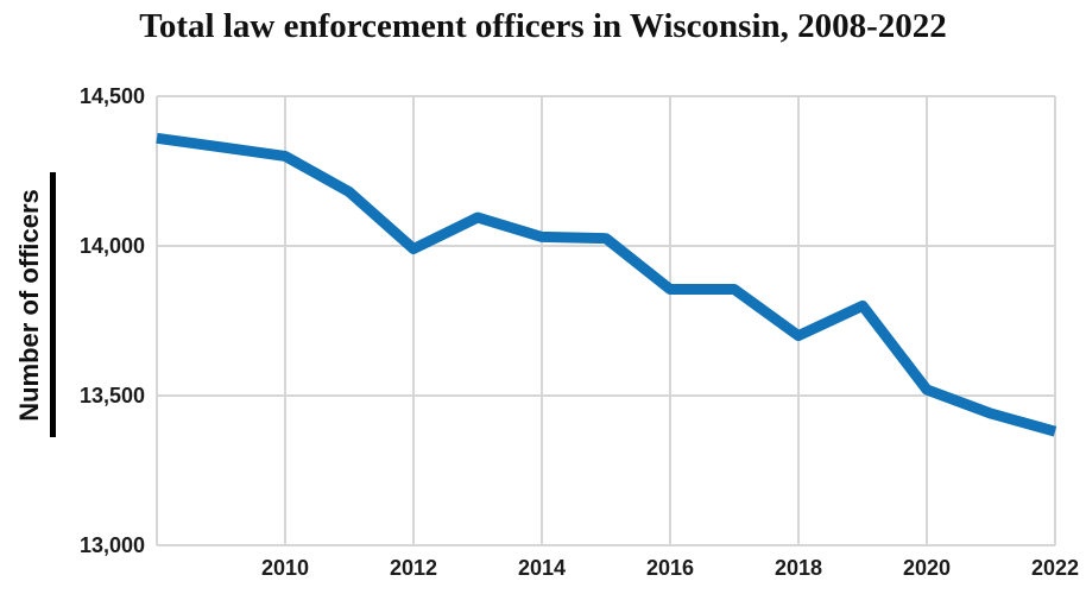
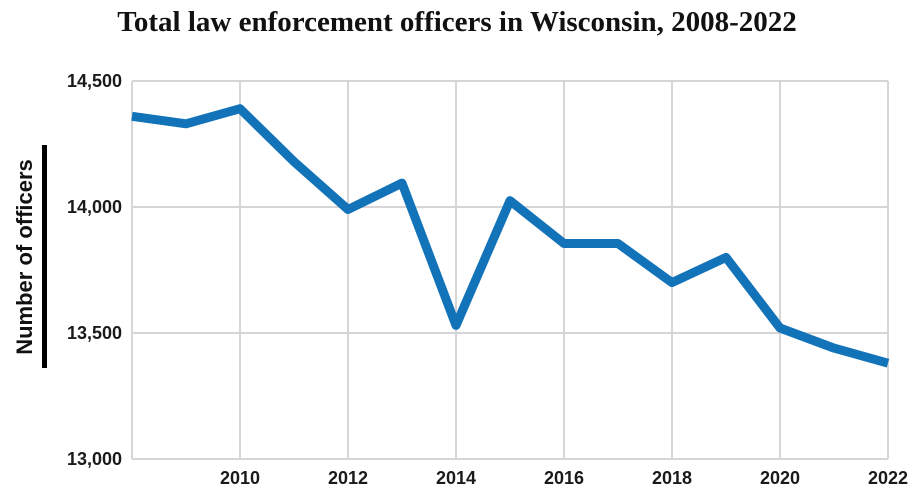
2010: 14300 -> 14390
2014: 14030 -> 13530
